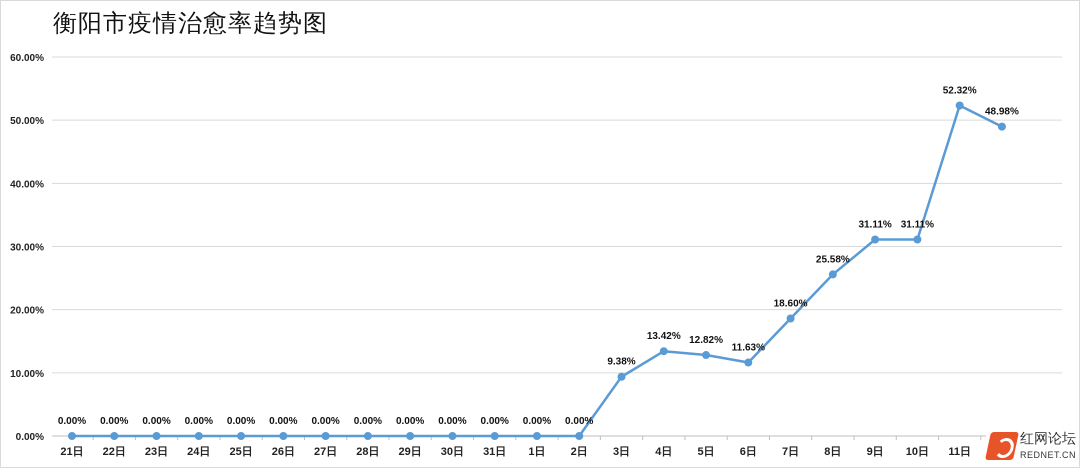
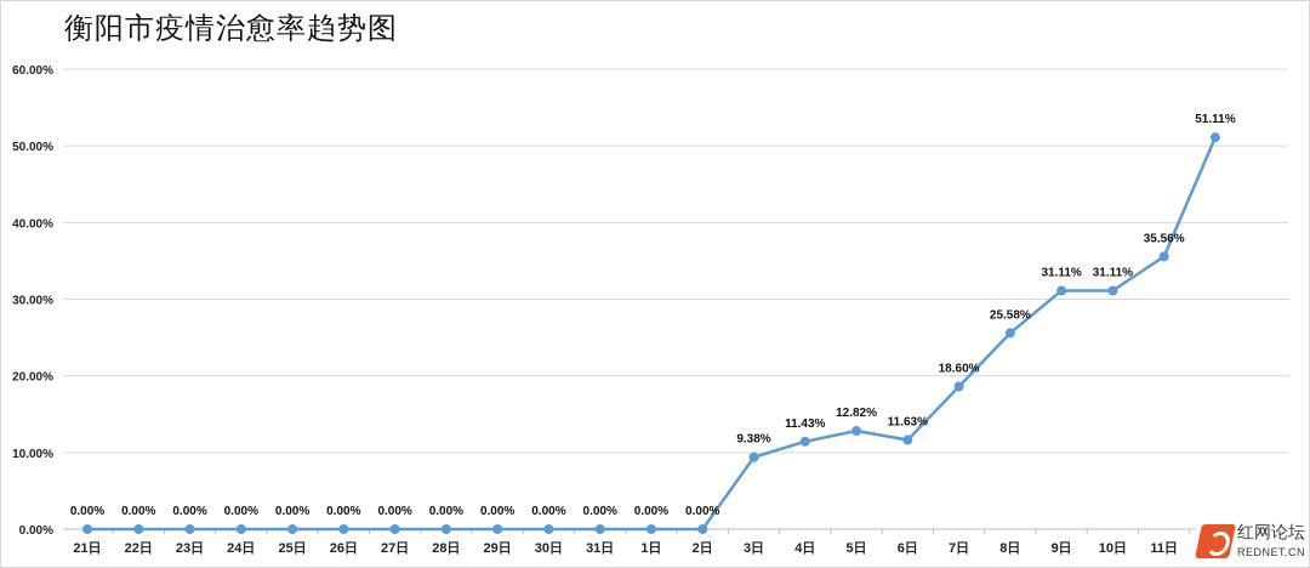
4日: 13.42% -> 11.43%
11日: 52.32% -> 35.56%
12日: 48.98% -> 51.11%
